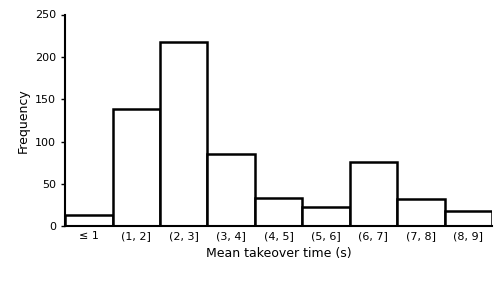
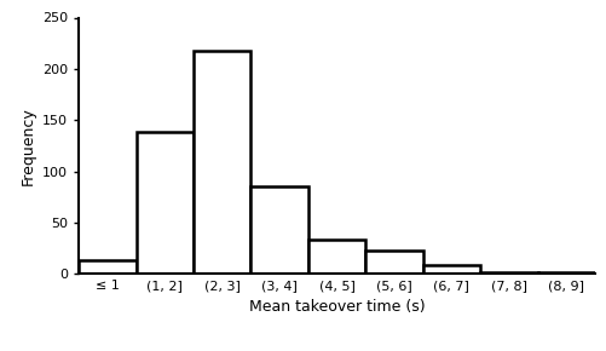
(6, 7]: 76 -> 8
(7, 8]: 32 -> 2
(8, 9]: 18 -> 2
